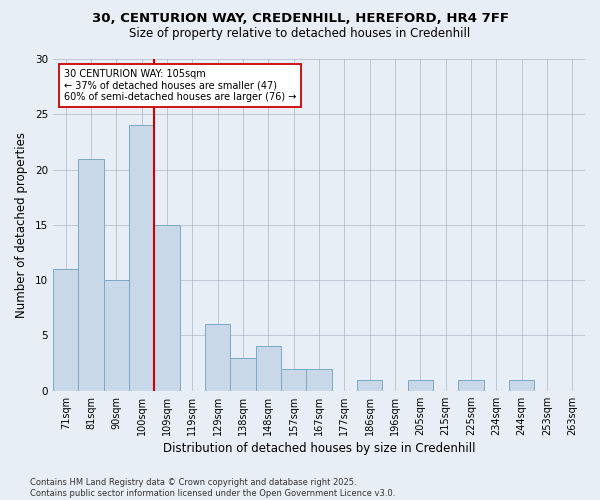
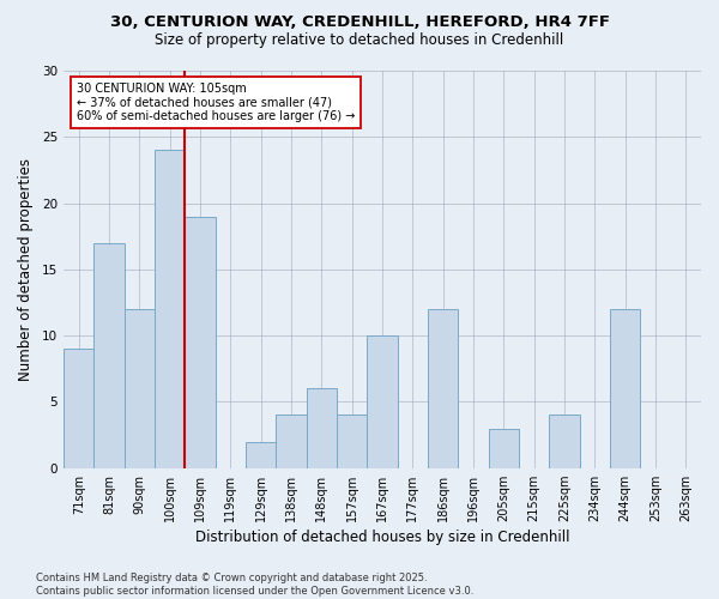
71sqm: 11 -> 9
81sqm: 21 -> 17
90sqm: 10 -> 12
109sqm: 15 -> 19
129sqm: 6 -> 2
138sqm: 3 -> 4
148sqm: 4 -> 6
157sqm: 2 -> 4
167sqm: 2 -> 10
186sqm: 1 -> 12
205sqm: 1 -> 3
225sqm: 1 -> 4
244sqm: 1 -> 12
